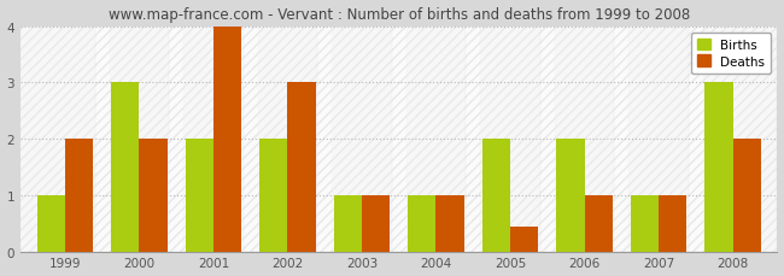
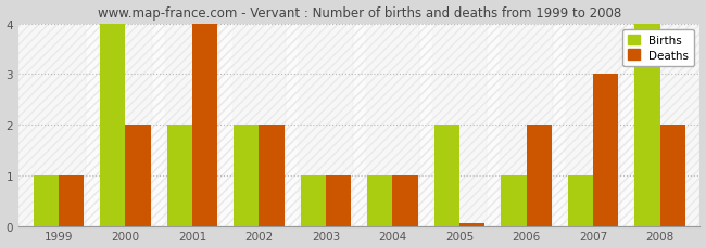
Deaths/1999: 2.00 -> 1.00
Births/2000: 3 -> 4
Deaths/2002: 3.00 -> 2.00
Deaths/2005: 0.45 -> 0.07
Births/2006: 2 -> 1
Deaths/2006: 1.00 -> 2.00
Deaths/2007: 1.00 -> 3.00
Births/2008: 3 -> 4
